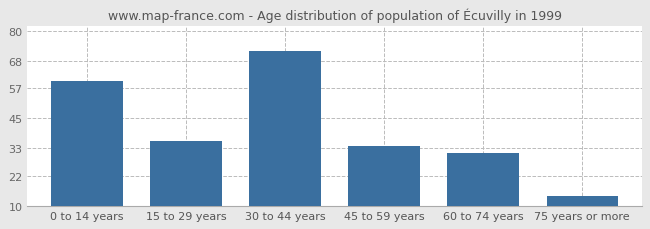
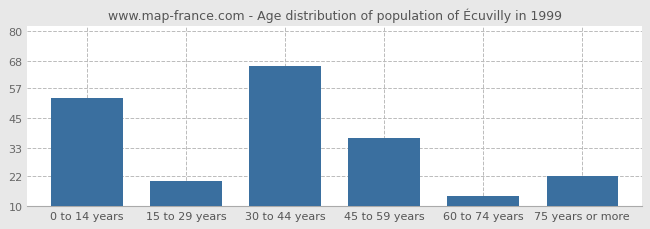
0 to 14 years: 60 -> 53
15 to 29 years: 36 -> 20
30 to 44 years: 72 -> 66
45 to 59 years: 34 -> 37
60 to 74 years: 31 -> 14
75 years or more: 14 -> 22
